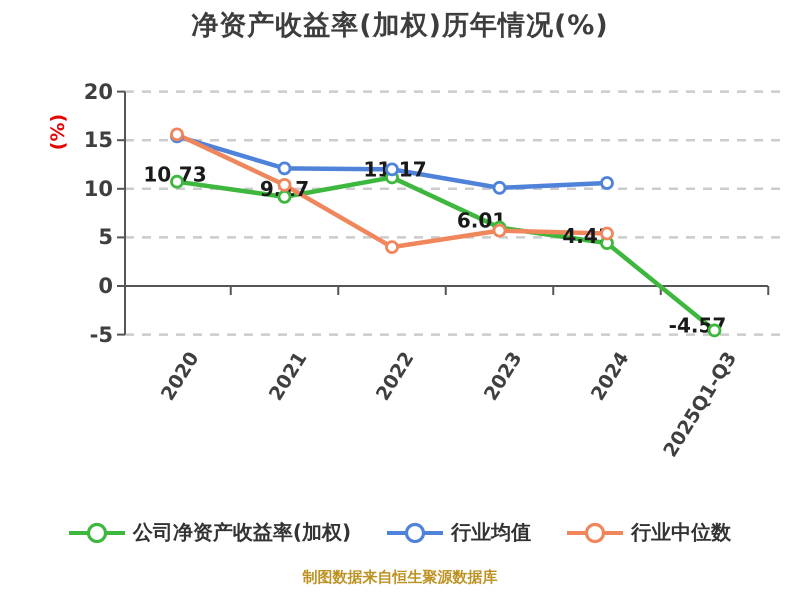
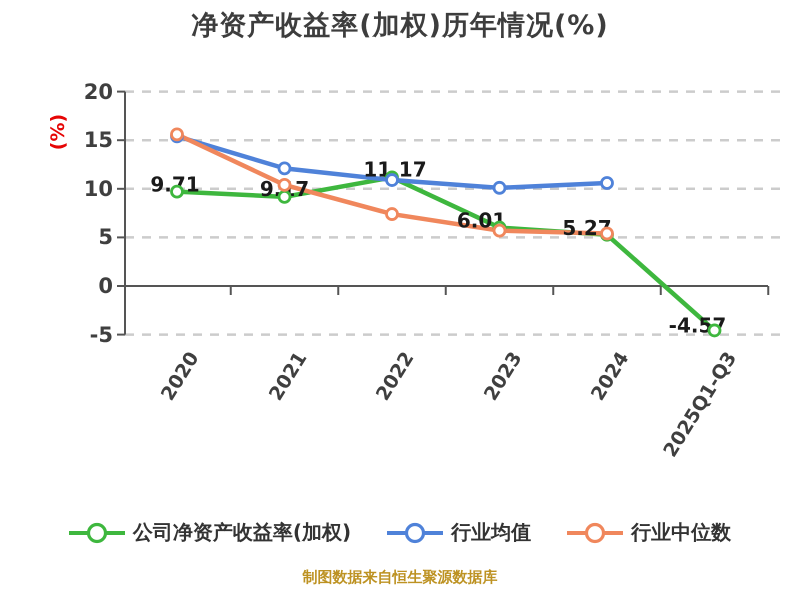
公司净资产收益率(加权)/2020: 10.73 -> 9.71
行业均值/2022: 12 -> 11
行业中位数/2022: 4 -> 7
公司净资产收益率(加权)/2024: 4.41 -> 5.27
